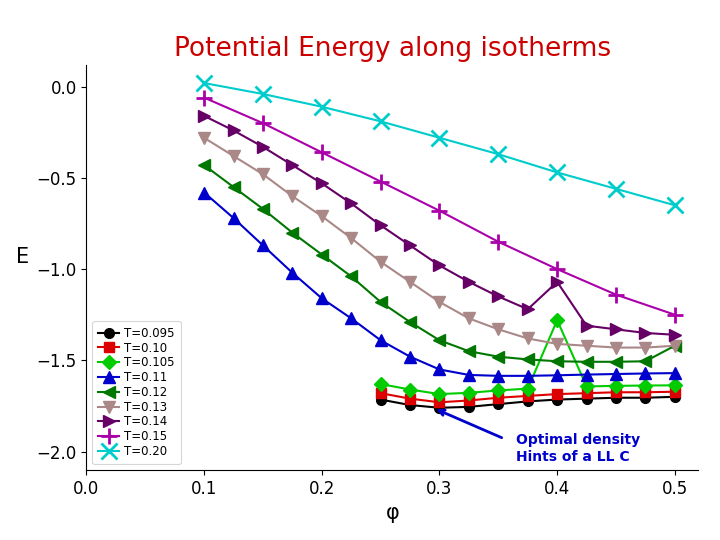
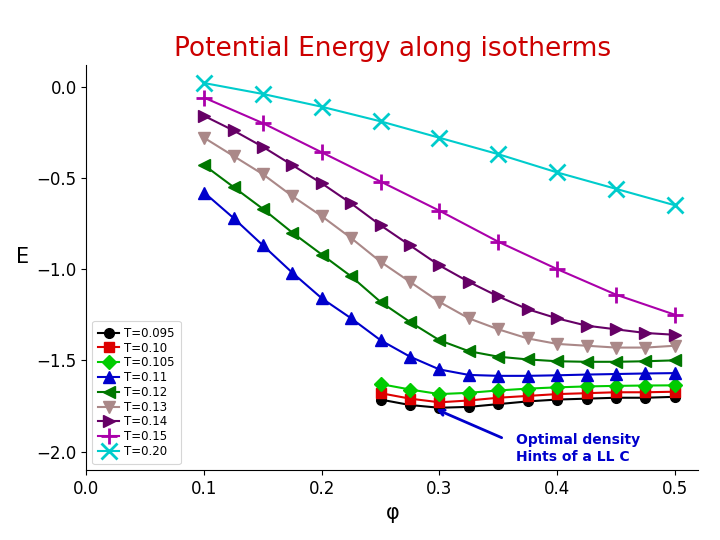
T=0.105/0.4: -1.28 -> -1.65
T=0.14/0.4: -1.07 -> -1.27
T=0.12/0.5: -1.42 -> -1.50
